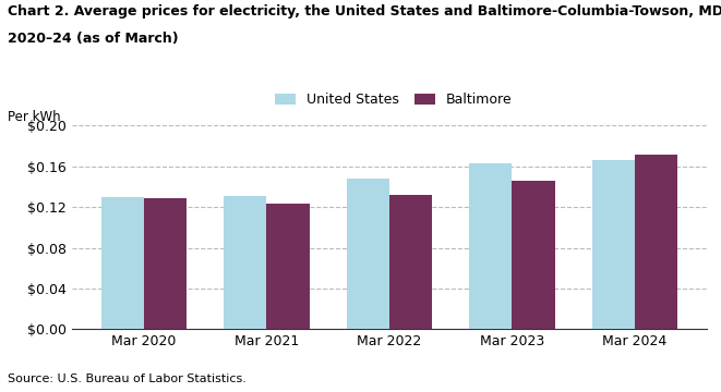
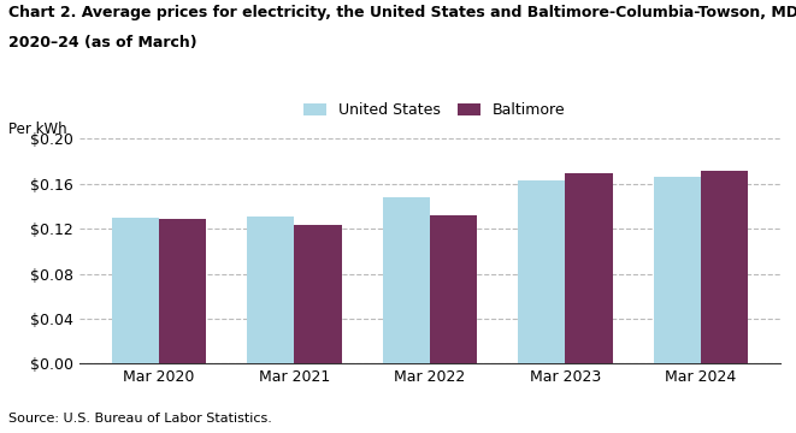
Baltimore/Mar 2023: $0.146 -> $0.170
